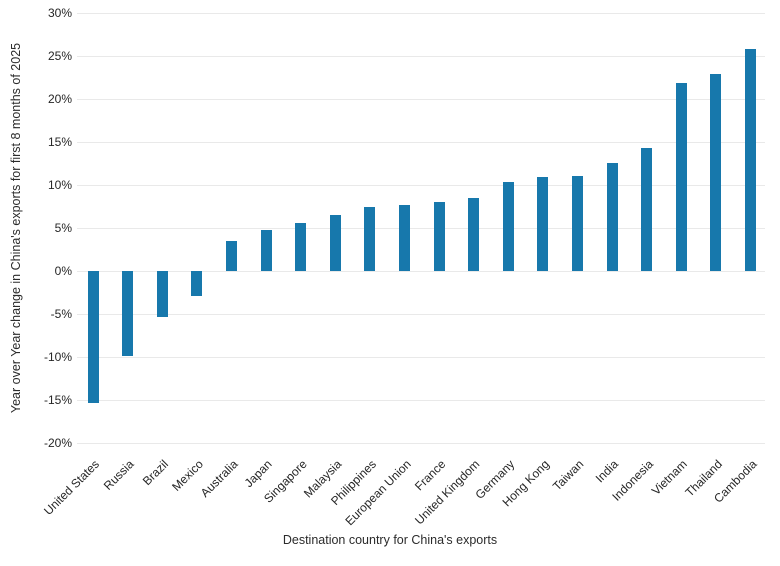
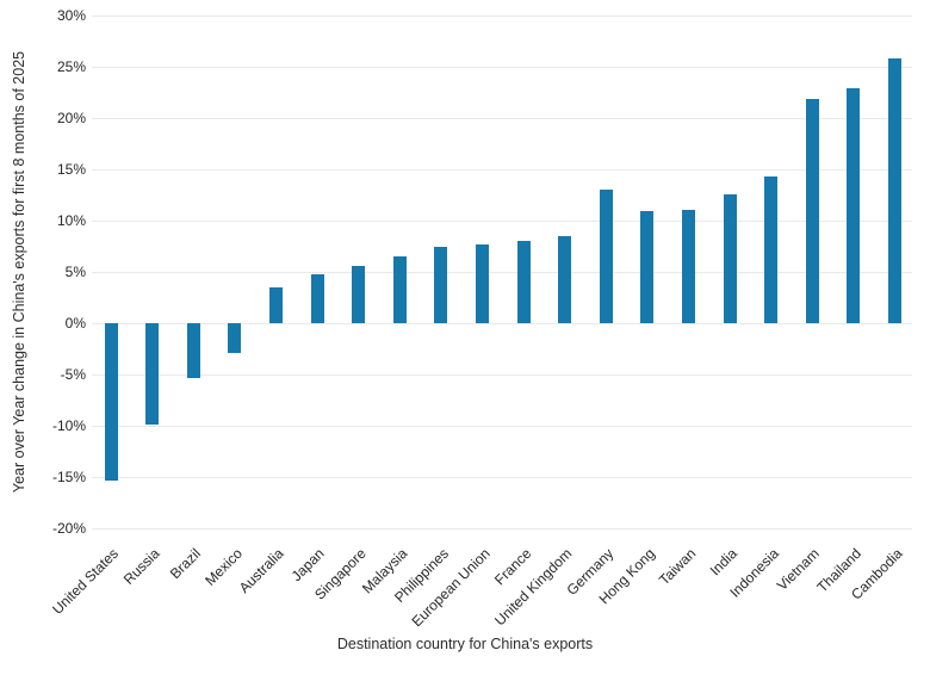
Germany: 10% -> 13%
